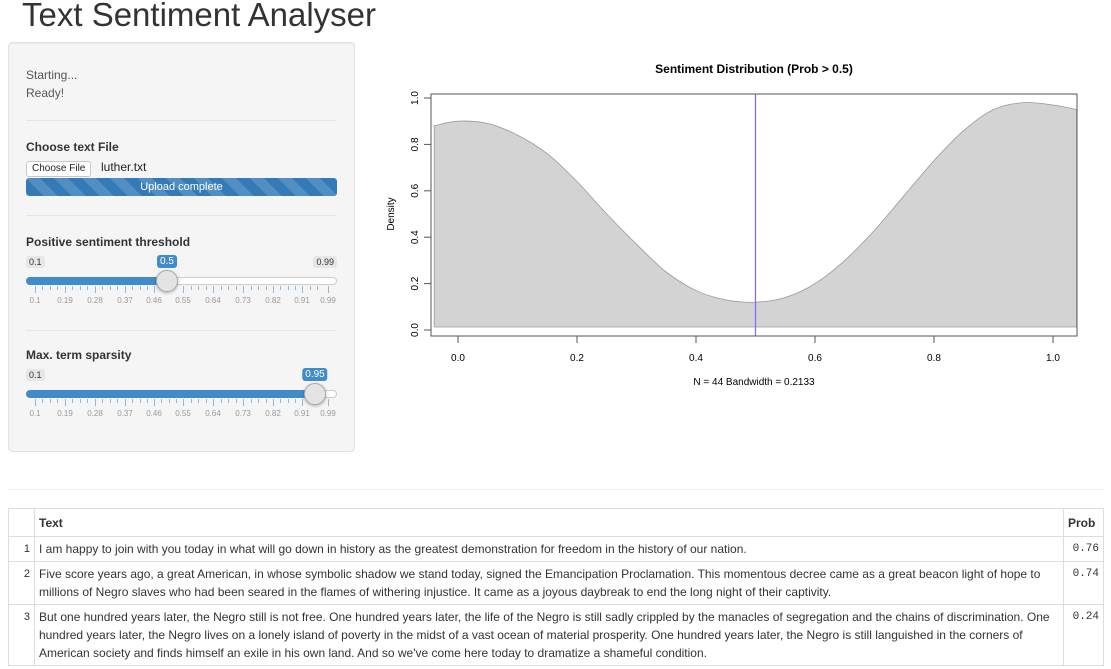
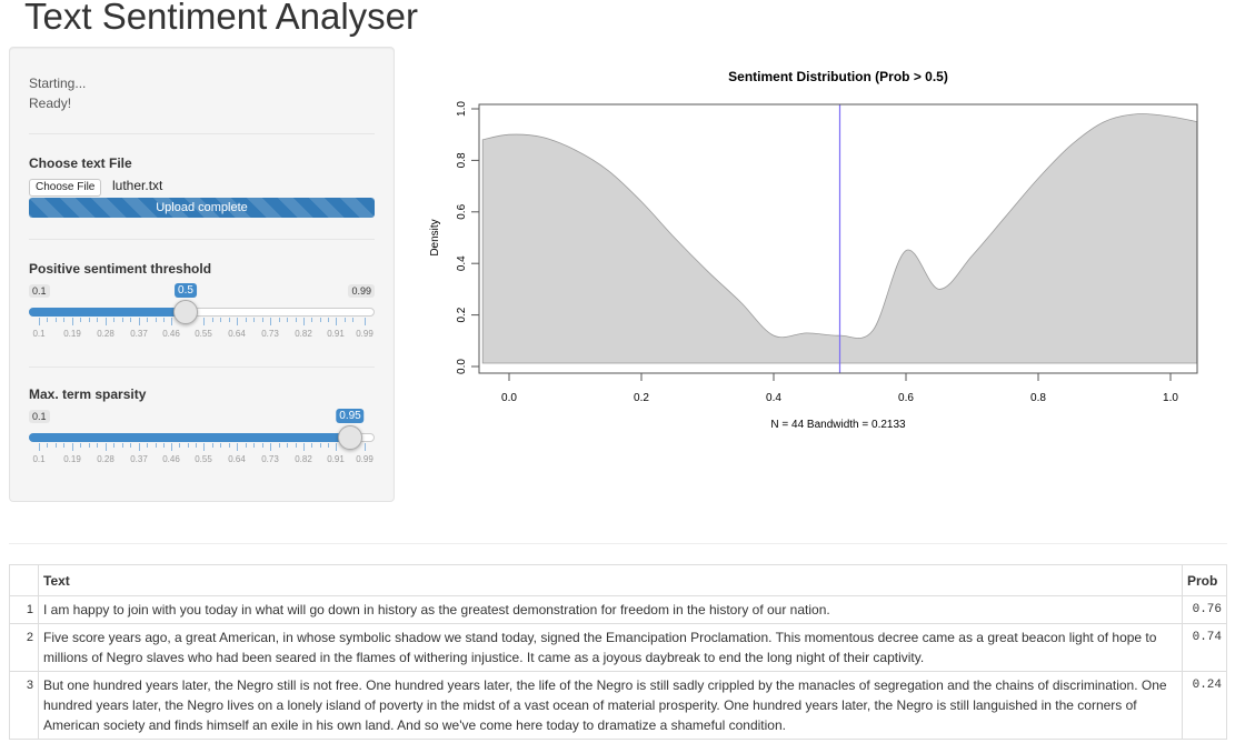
0.4: 0.17 -> 0.12
0.6: 0.20 -> 0.45
